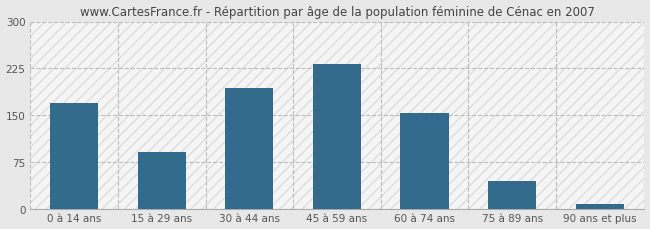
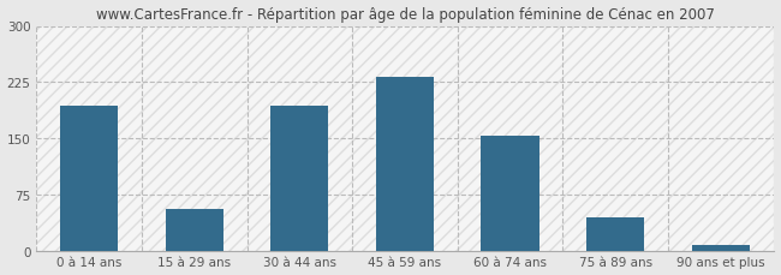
0 à 14 ans: 170 -> 194
15 à 29 ans: 90 -> 56
